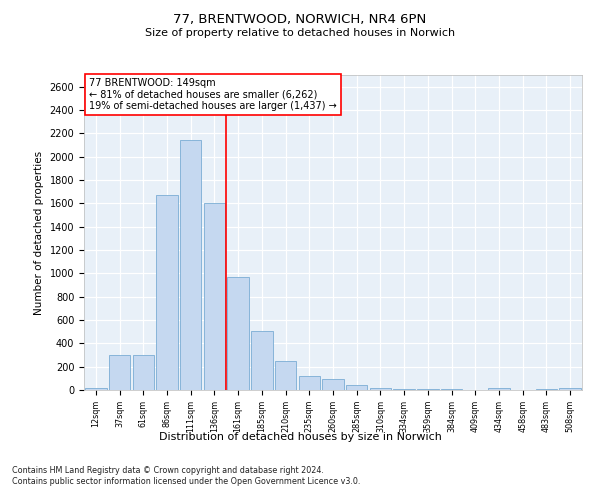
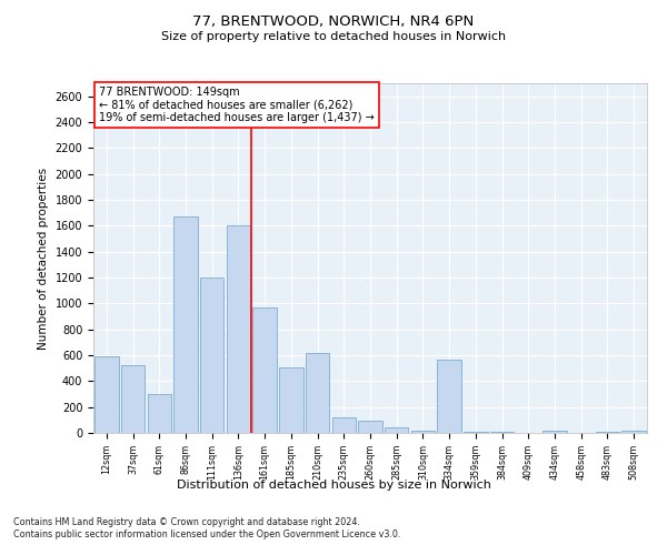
12sqm: 20 -> 590
37sqm: 300 -> 520
111sqm: 2140 -> 1200
210sqm: 240 -> 620
334sqm: 10 -> 570
